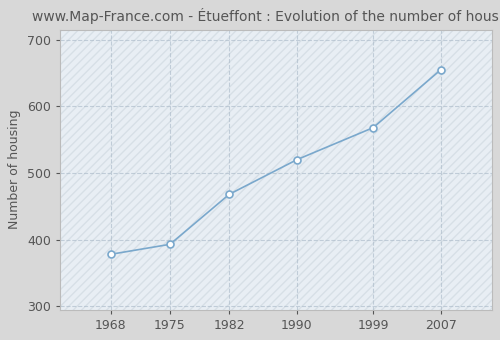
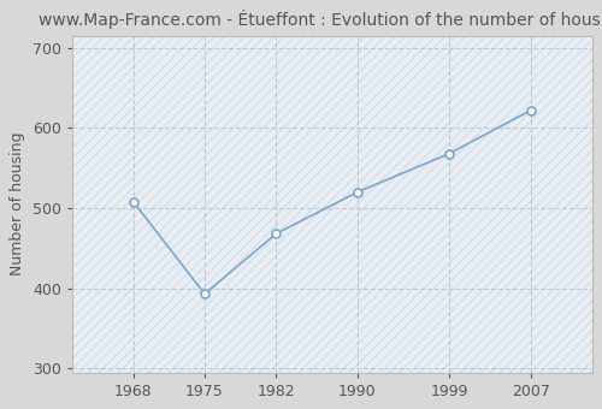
1968: 378 -> 508
2007: 655 -> 622
